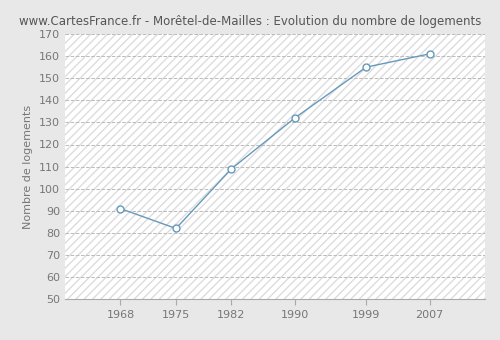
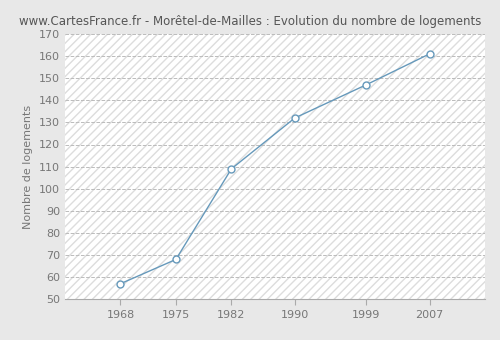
1968: 91 -> 57
1975: 82 -> 68
1999: 155 -> 147
